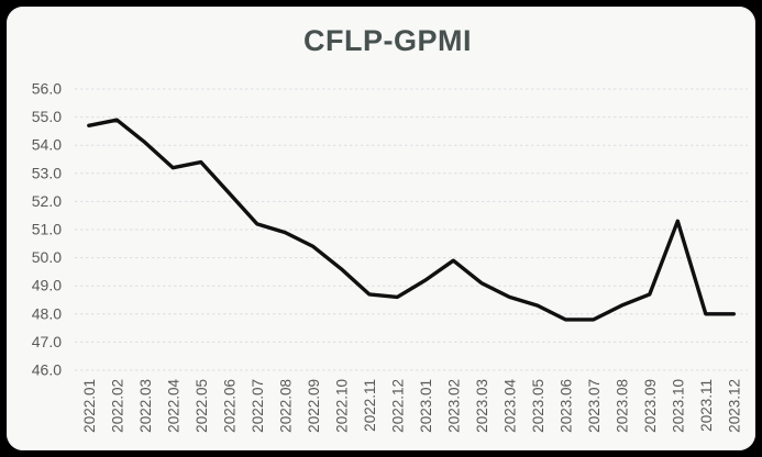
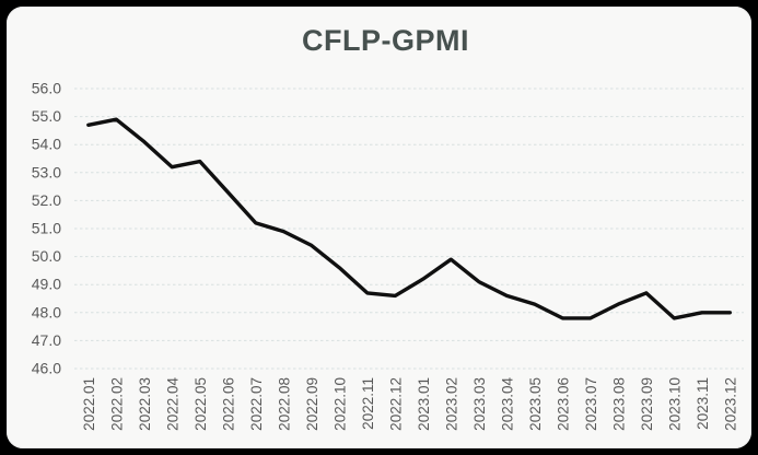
2023.10: 51.3 -> 47.8
